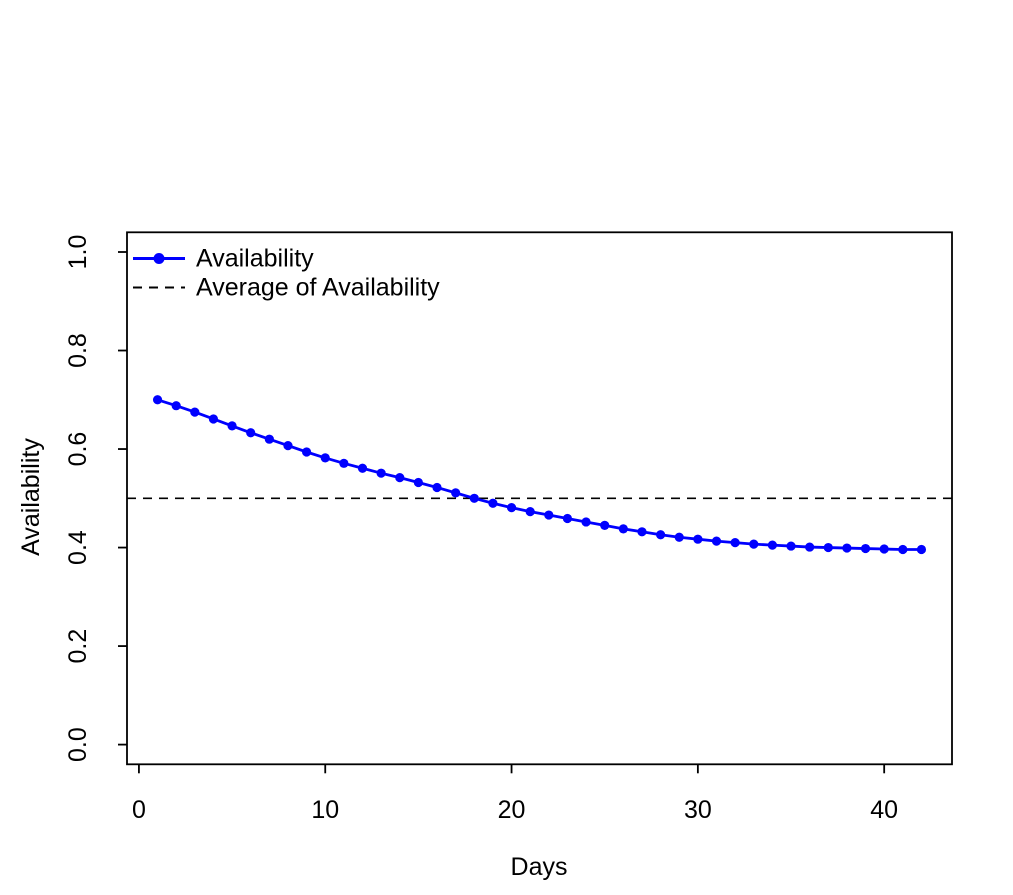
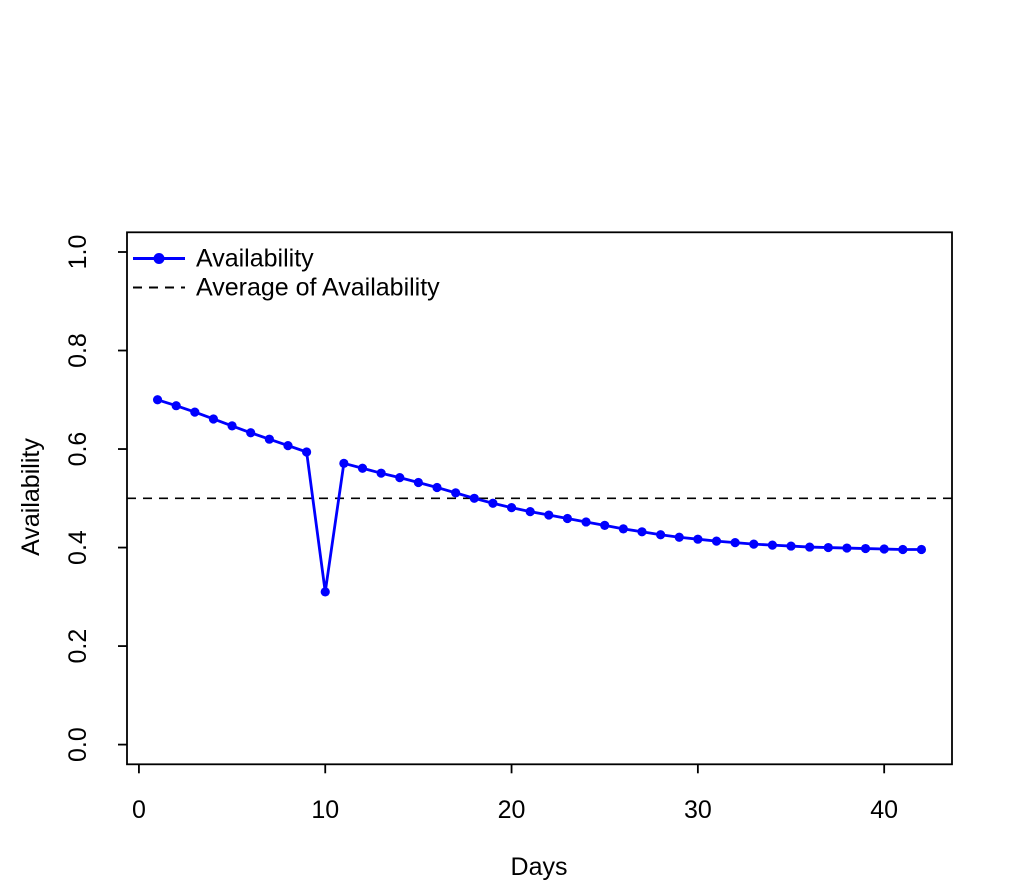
10: 0.58 -> 0.31
